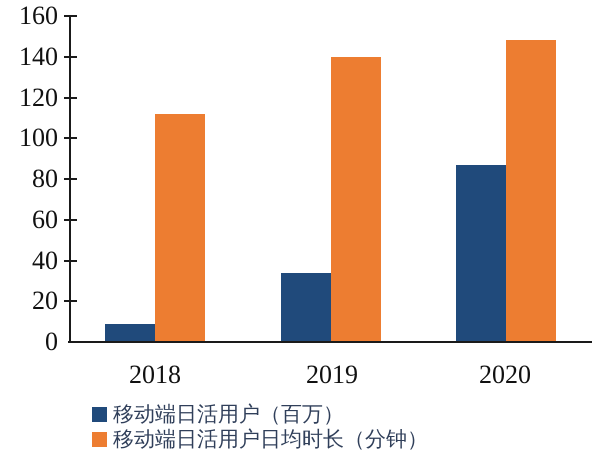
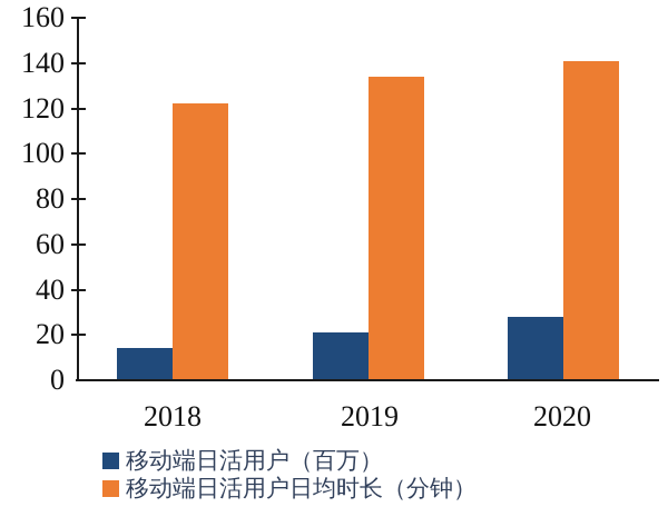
移动端日活用户（百万）/2018: 9 -> 14
移动端日活用户日均时长（分钟）/2018: 112 -> 122
移动端日活用户（百万）/2019: 34 -> 21
移动端日活用户日均时长（分钟）/2019: 140 -> 134
移动端日活用户（百万）/2020: 87 -> 28
移动端日活用户日均时长（分钟）/2020: 148 -> 141
